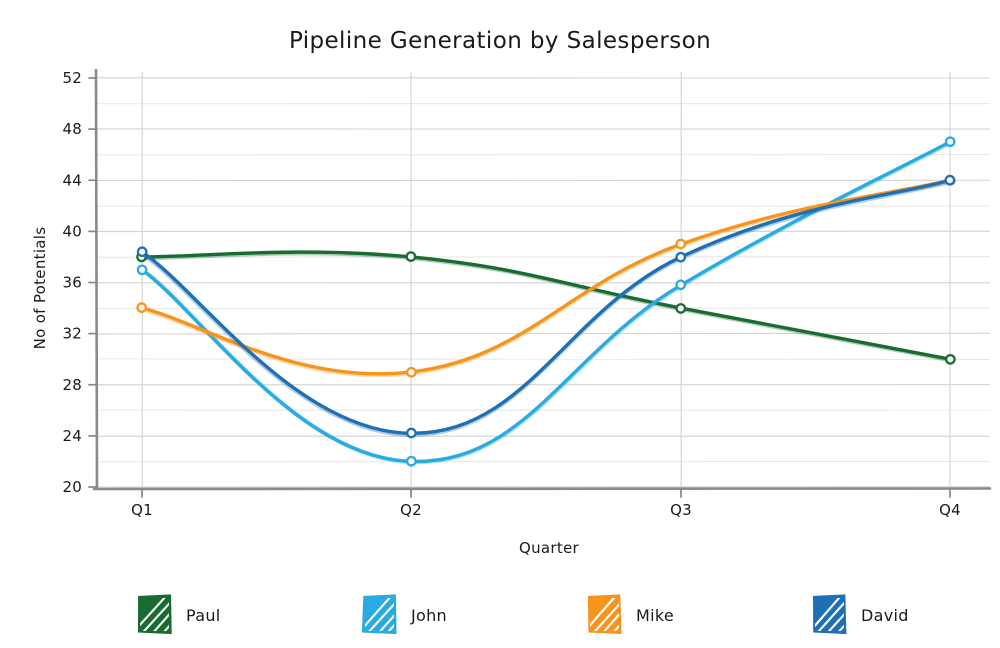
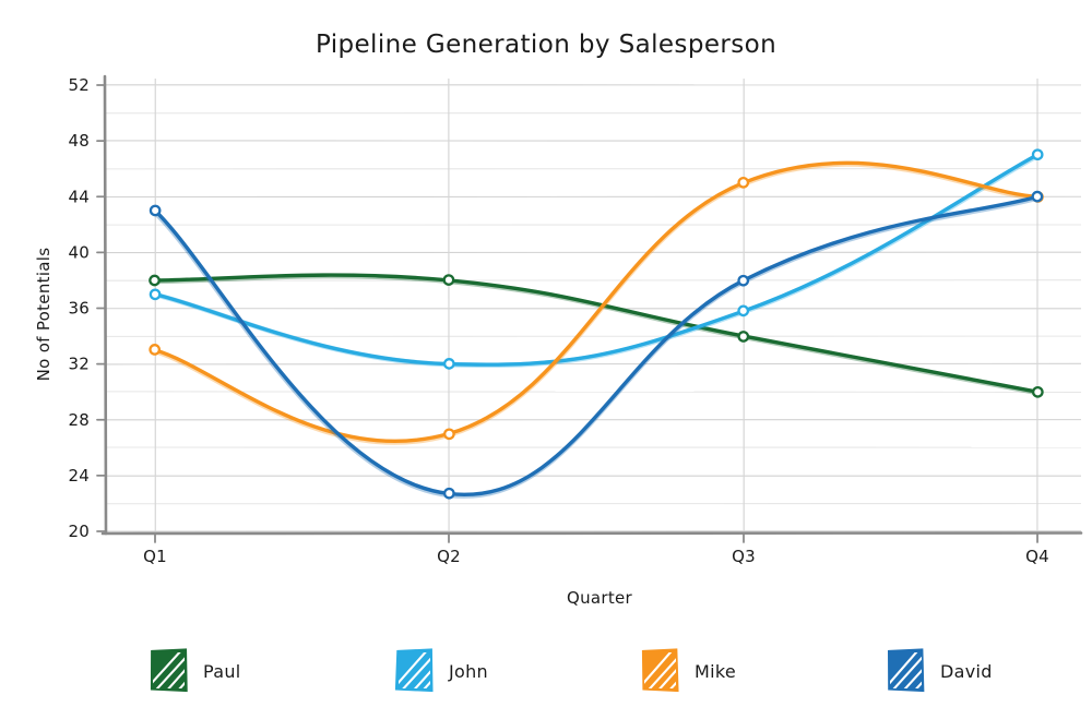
Mike/Q1: 34 -> 33
David/Q1: 38.4 -> 43.0
John/Q2: 22.0 -> 32.0
Mike/Q2: 29 -> 27
David/Q2: 24.2 -> 22.7
Mike/Q3: 39 -> 45
